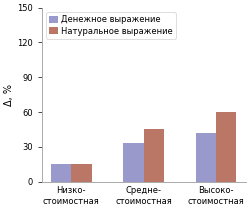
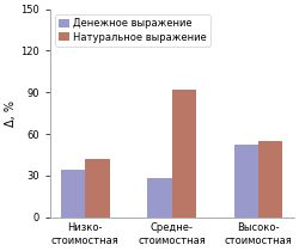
Денежное выражение/Низко- стоимостная: 15 -> 34
Натуральное выражение/Низко- стоимостная: 15 -> 42
Денежное выражение/Средне- стоимостная: 33 -> 28
Натуральное выражение/Средне- стоимостная: 45 -> 92
Денежное выражение/Высоко- стоимостная: 42 -> 52
Натуральное выражение/Высоко- стоимостная: 60 -> 55
